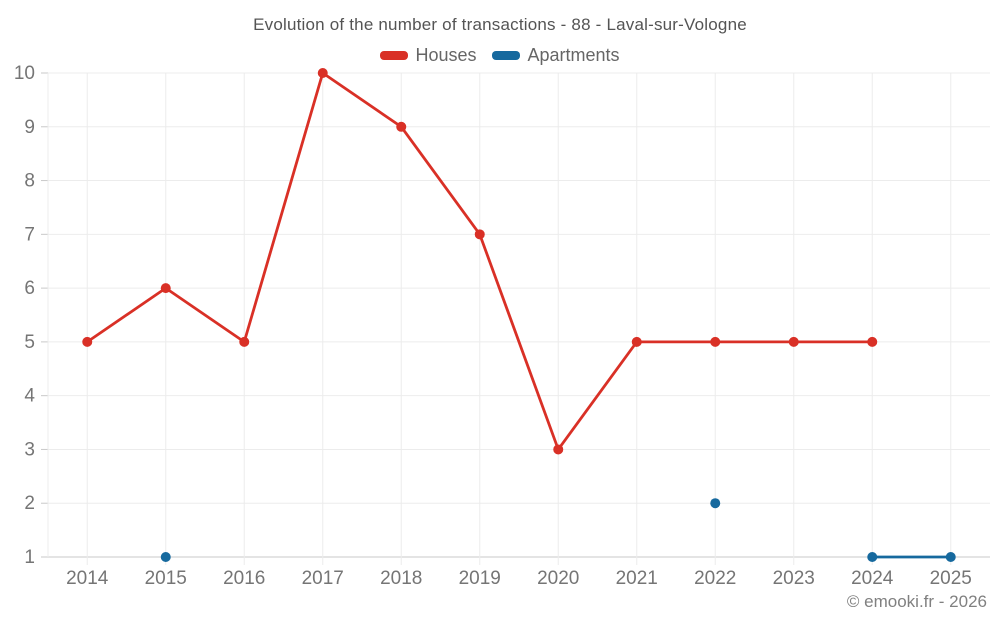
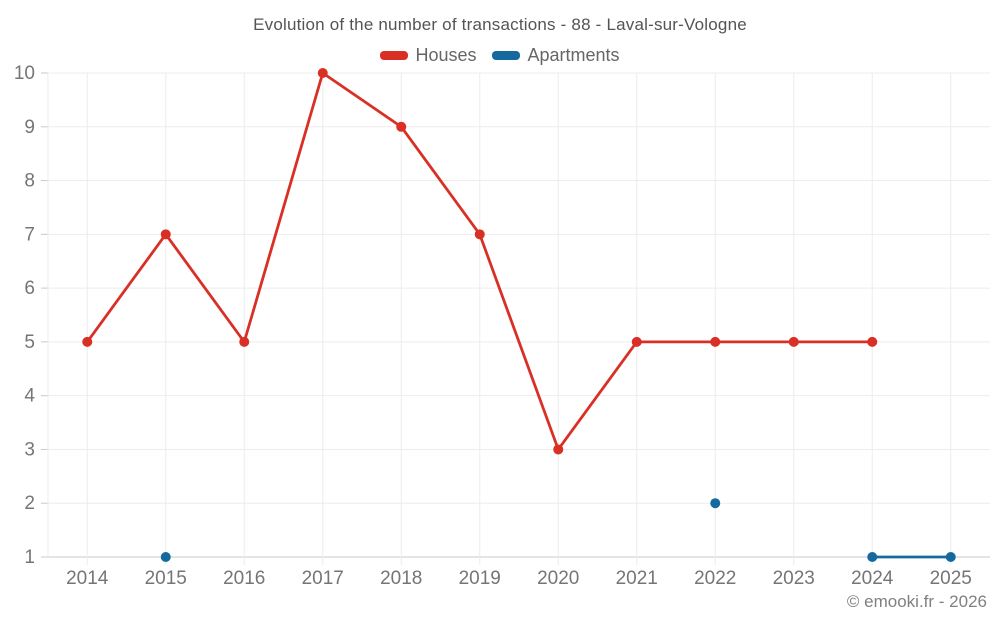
Houses/2015: 6 -> 7
